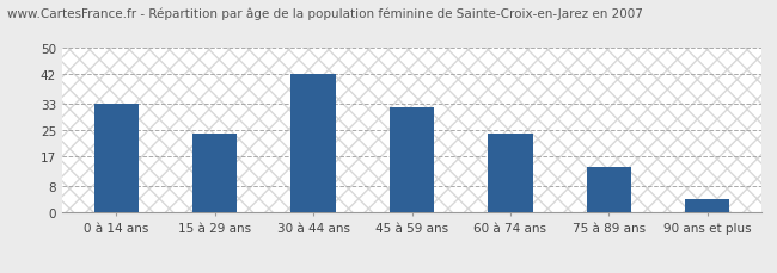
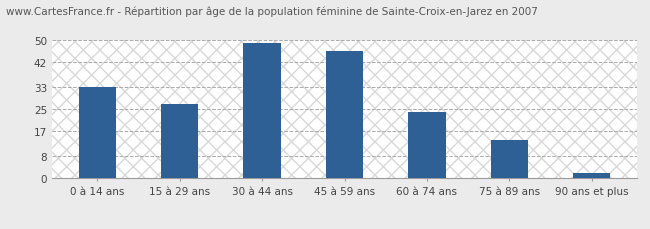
15 à 29 ans: 24 -> 27
30 à 44 ans: 42 -> 49
45 à 59 ans: 32 -> 46
90 ans et plus: 4 -> 2
